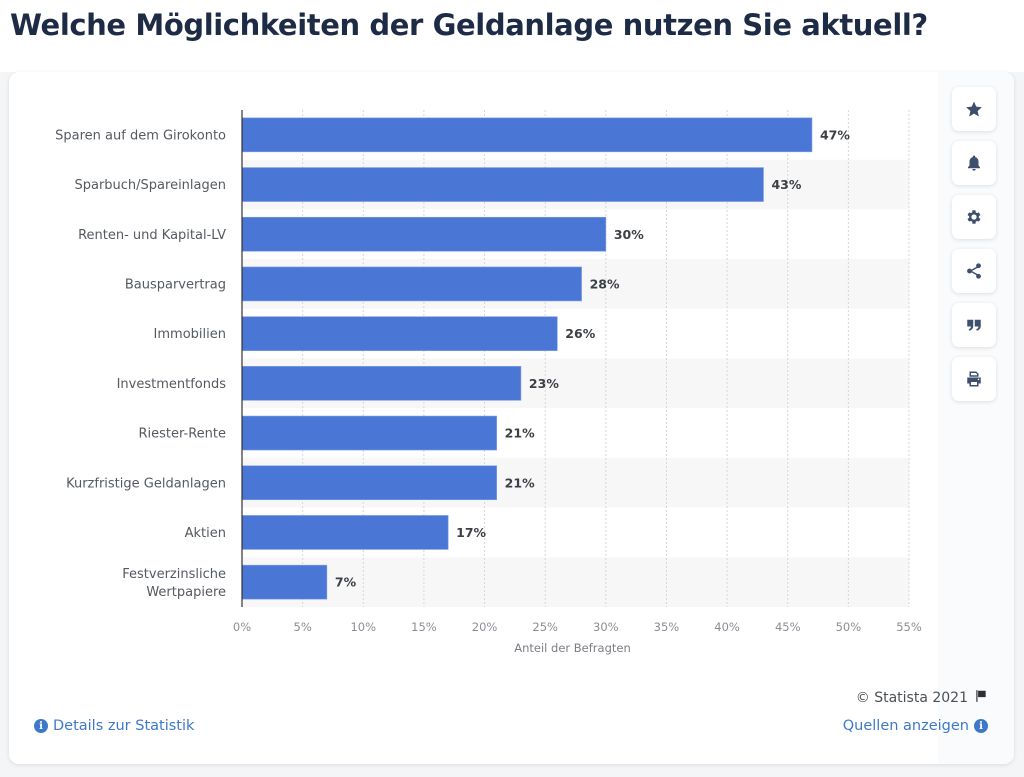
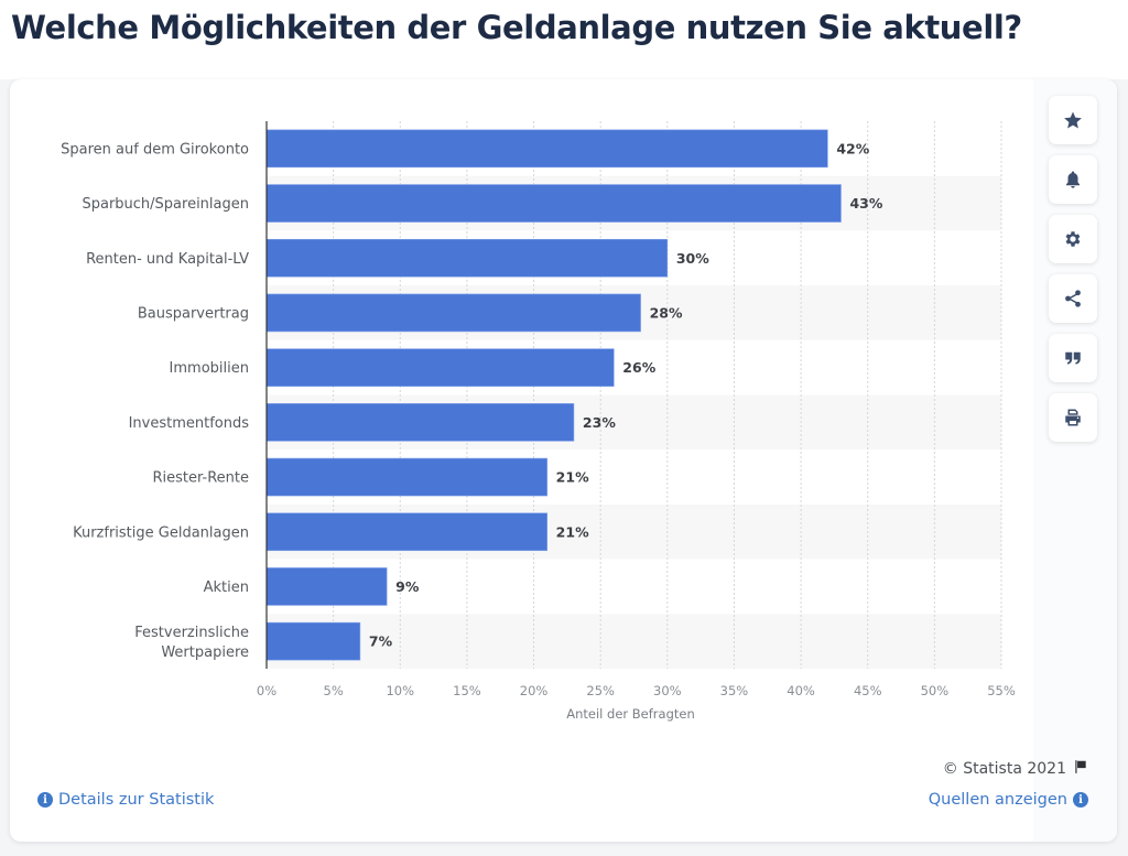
Sparen auf dem Girokonto: 47% -> 42%
Aktien: 17% -> 9%
